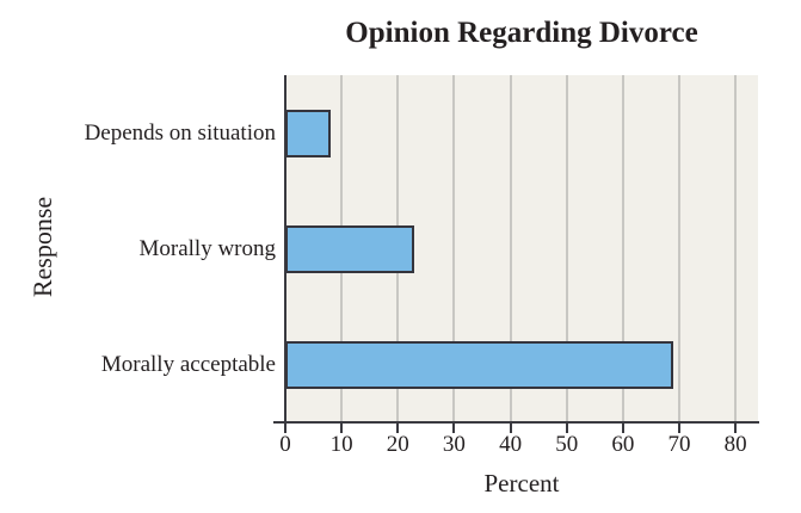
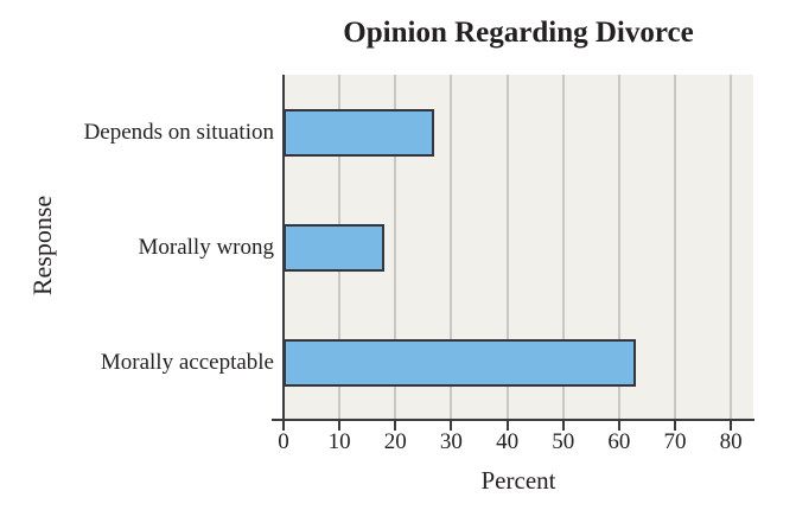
Depends on situation: 8 -> 27
Morally wrong: 23 -> 18
Morally acceptable: 69 -> 63
